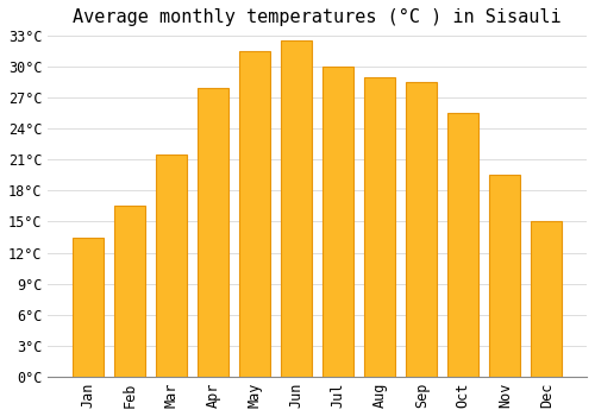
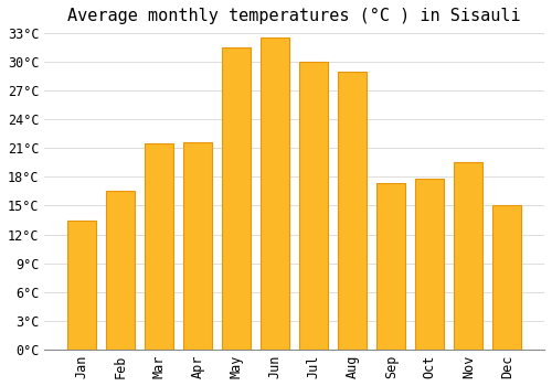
Apr: 28.0°C -> 21.6°C
Sep: 28.5°C -> 17.4°C
Oct: 25.5°C -> 17.8°C
